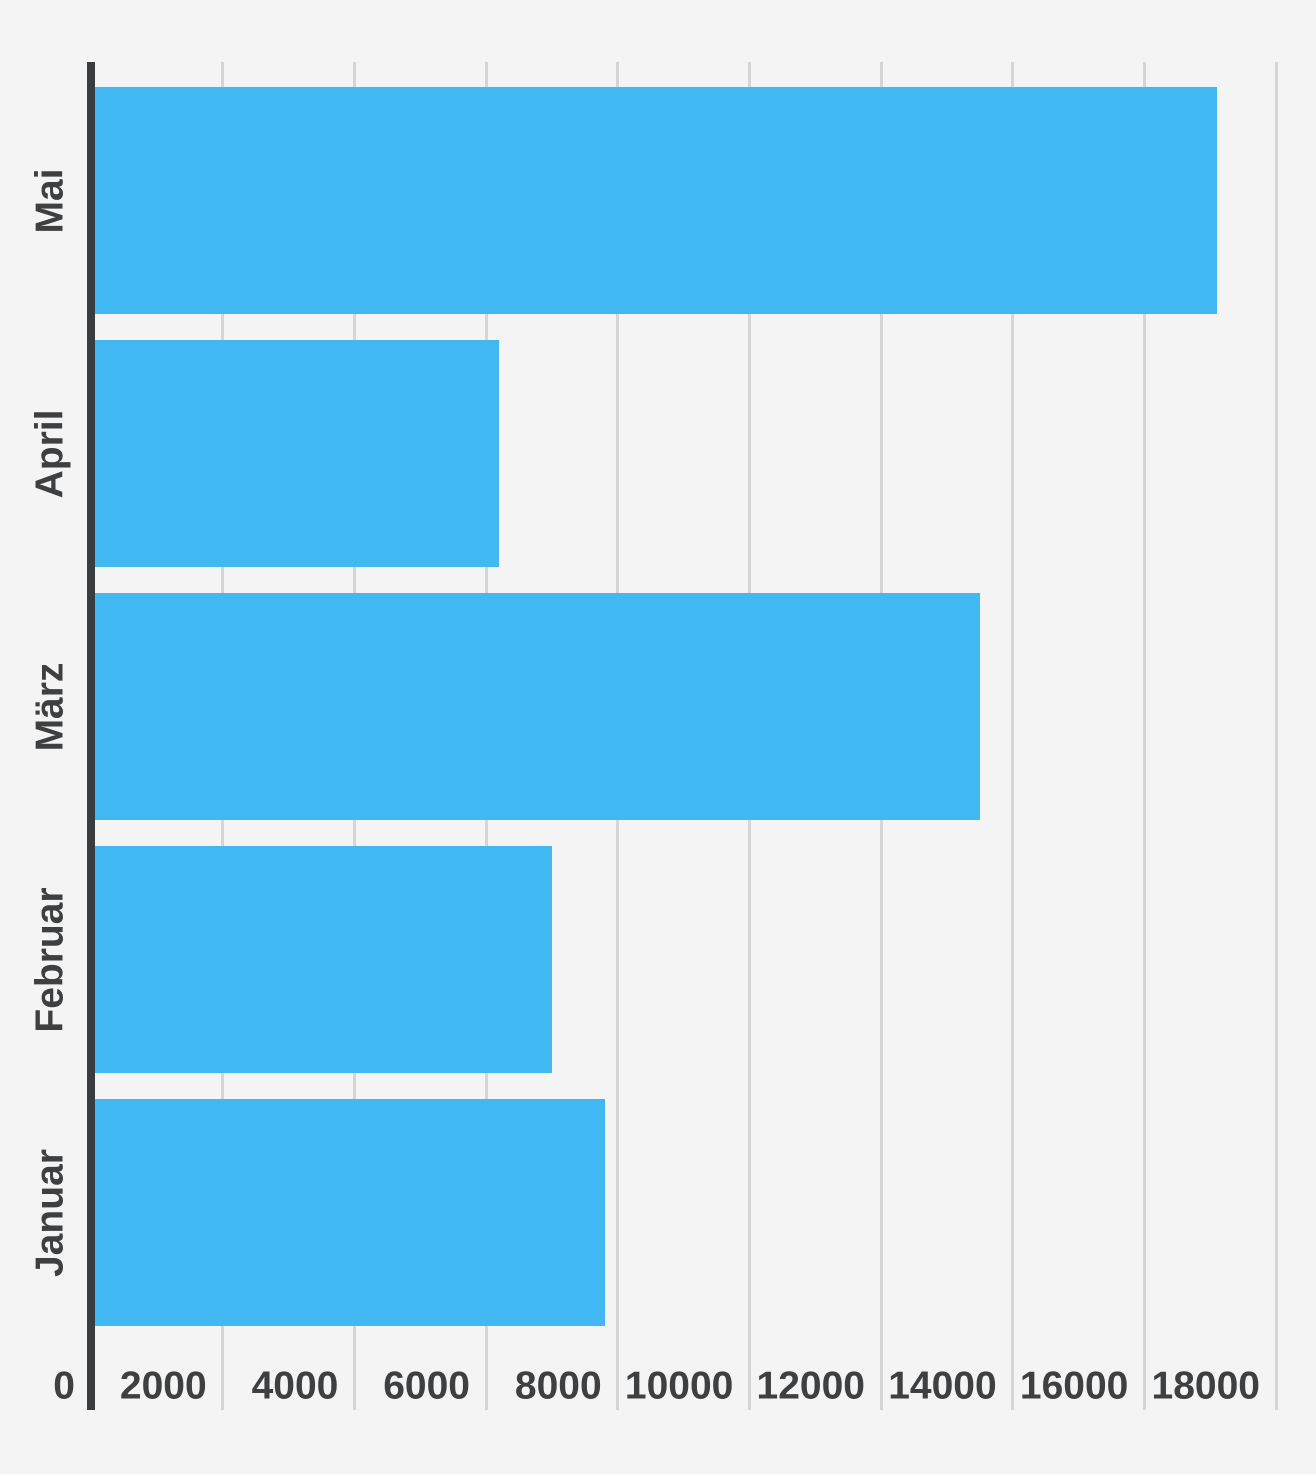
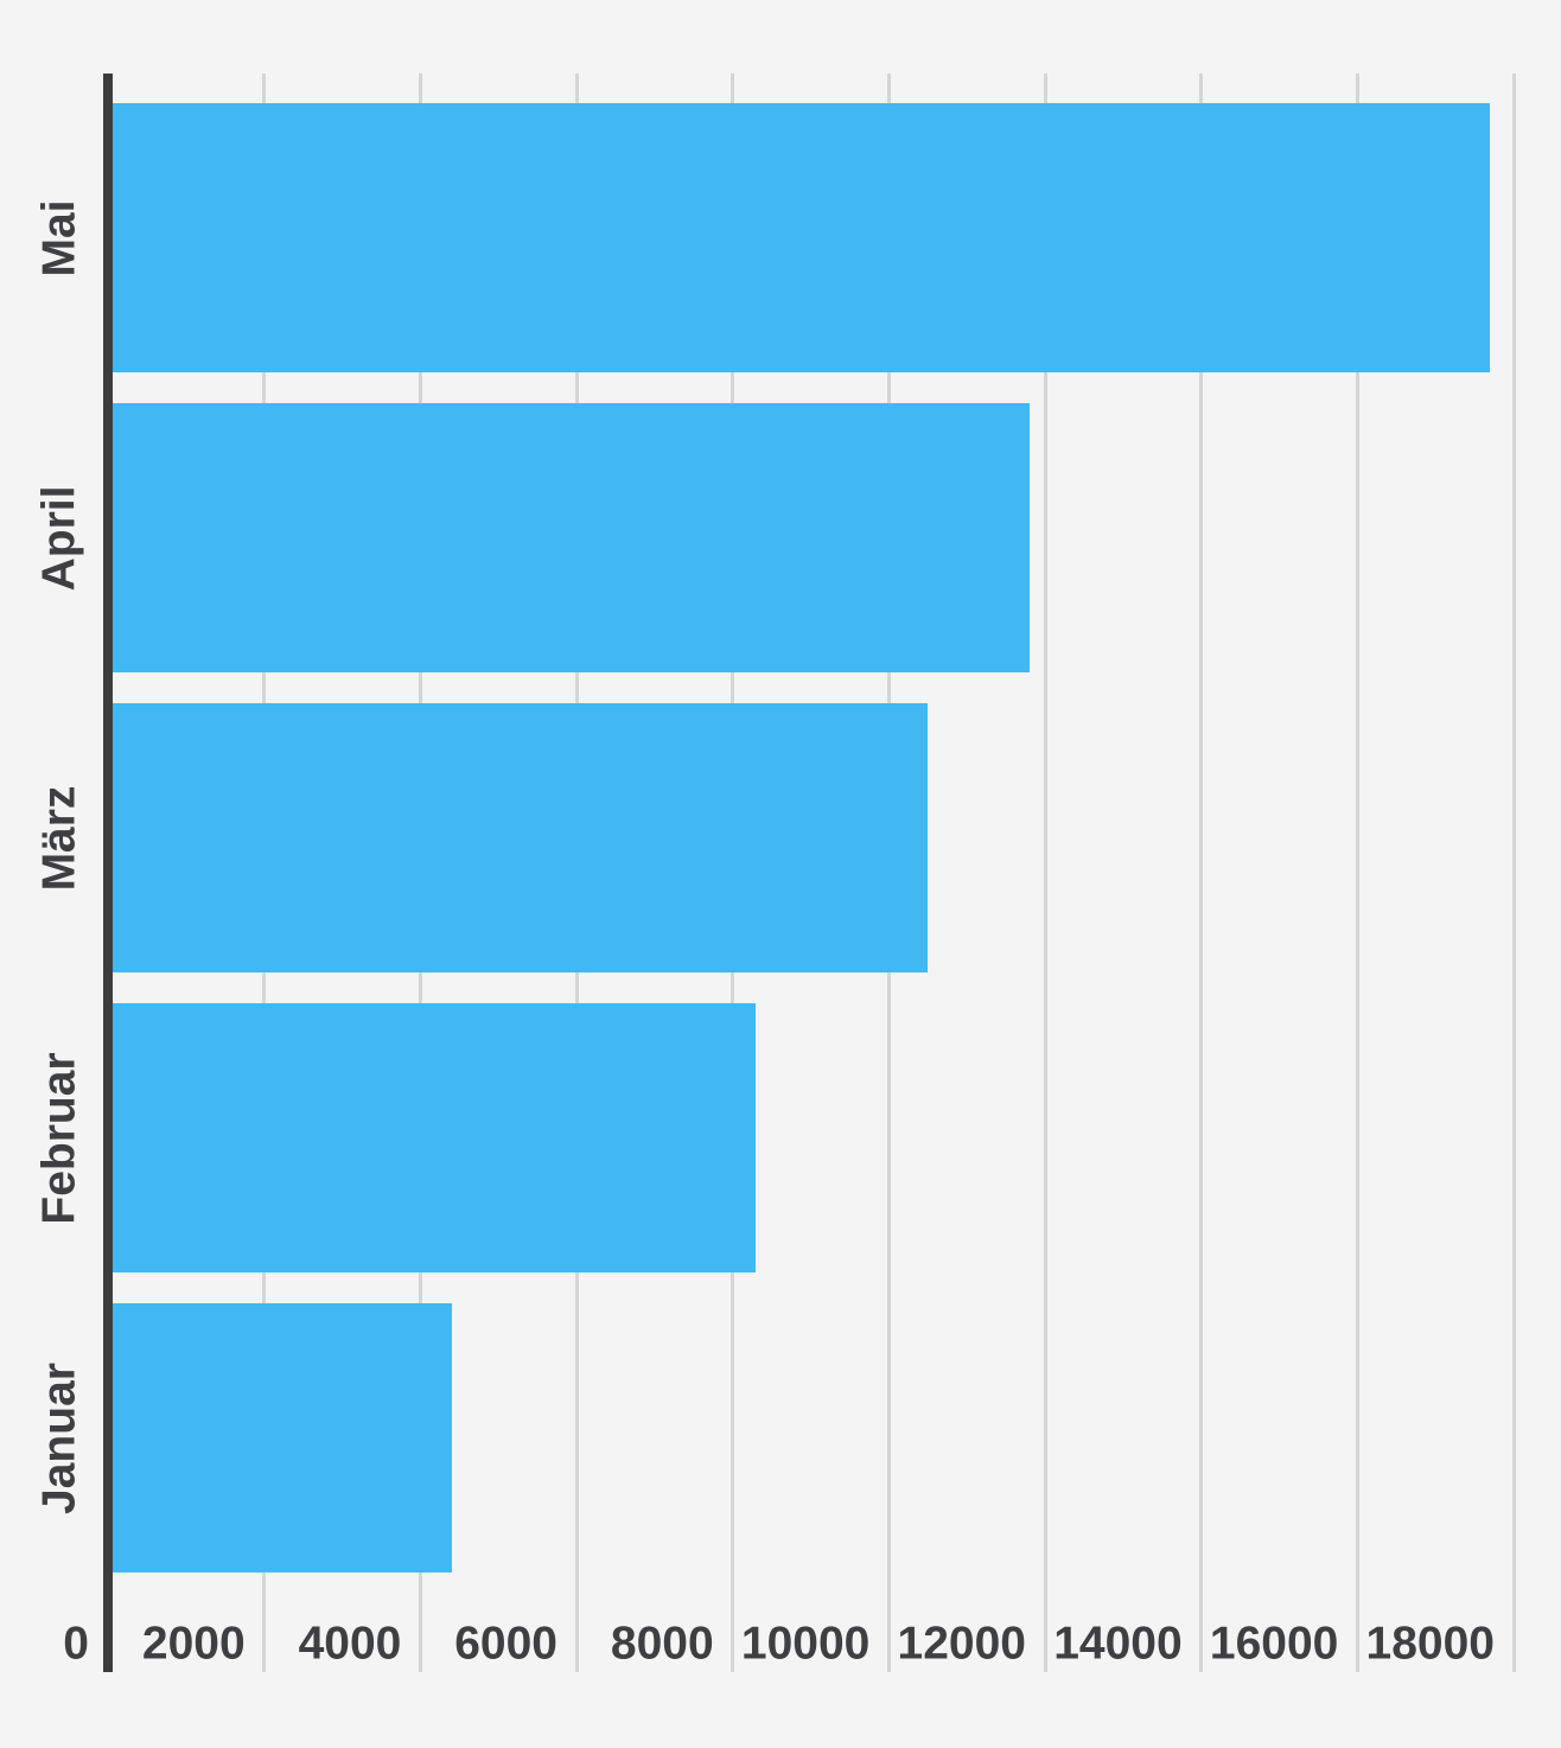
Mai: 17100 -> 17700
April: 6200 -> 11800
März: 13500 -> 10500
Februar: 7000 -> 8300
Januar: 7800 -> 4400
